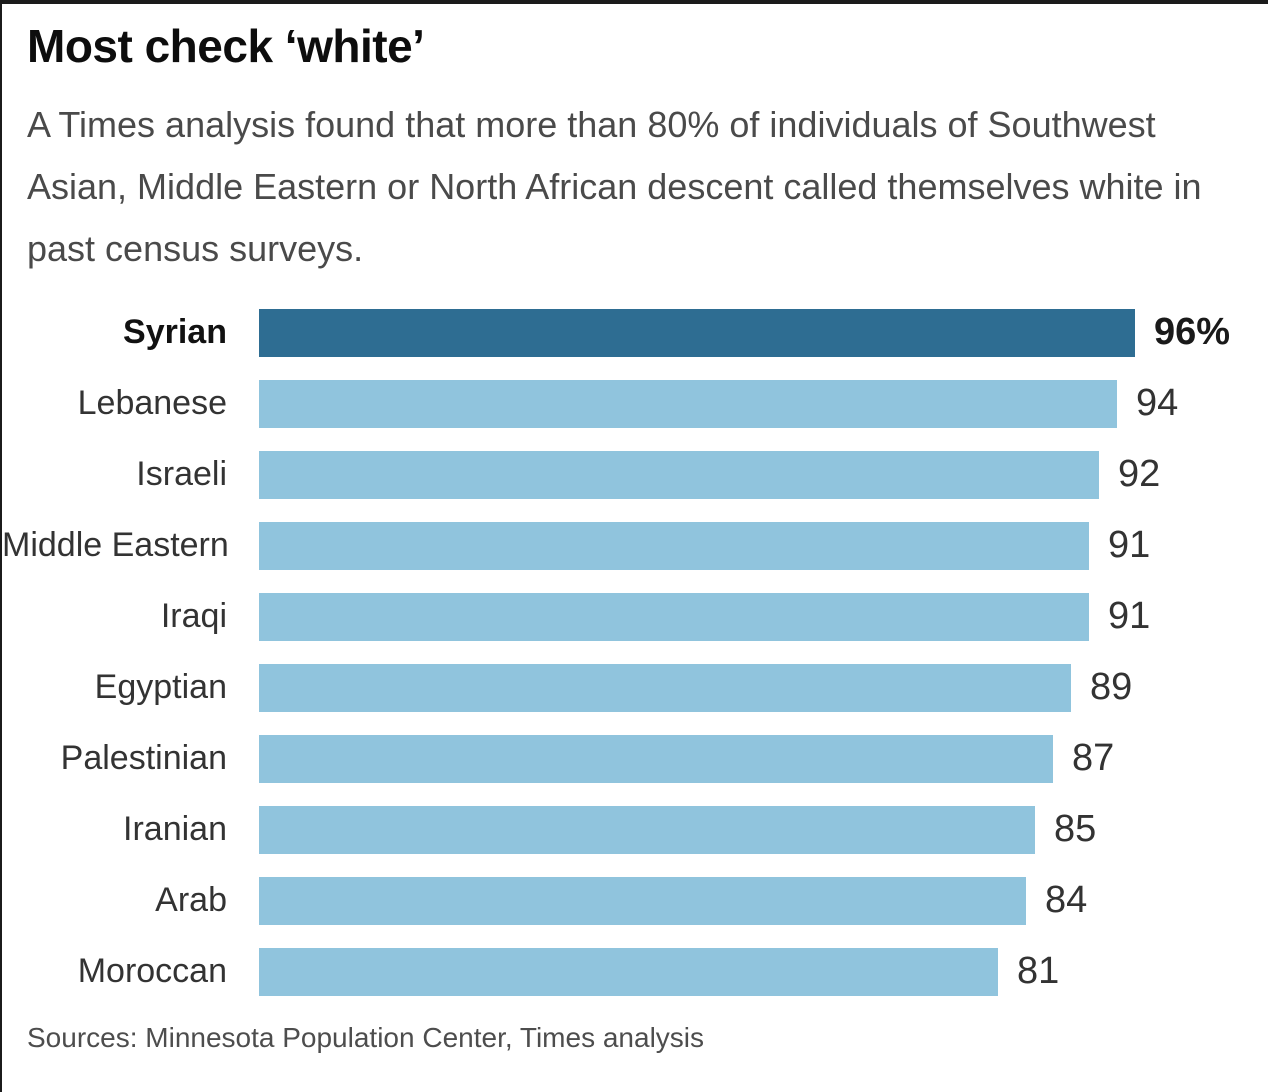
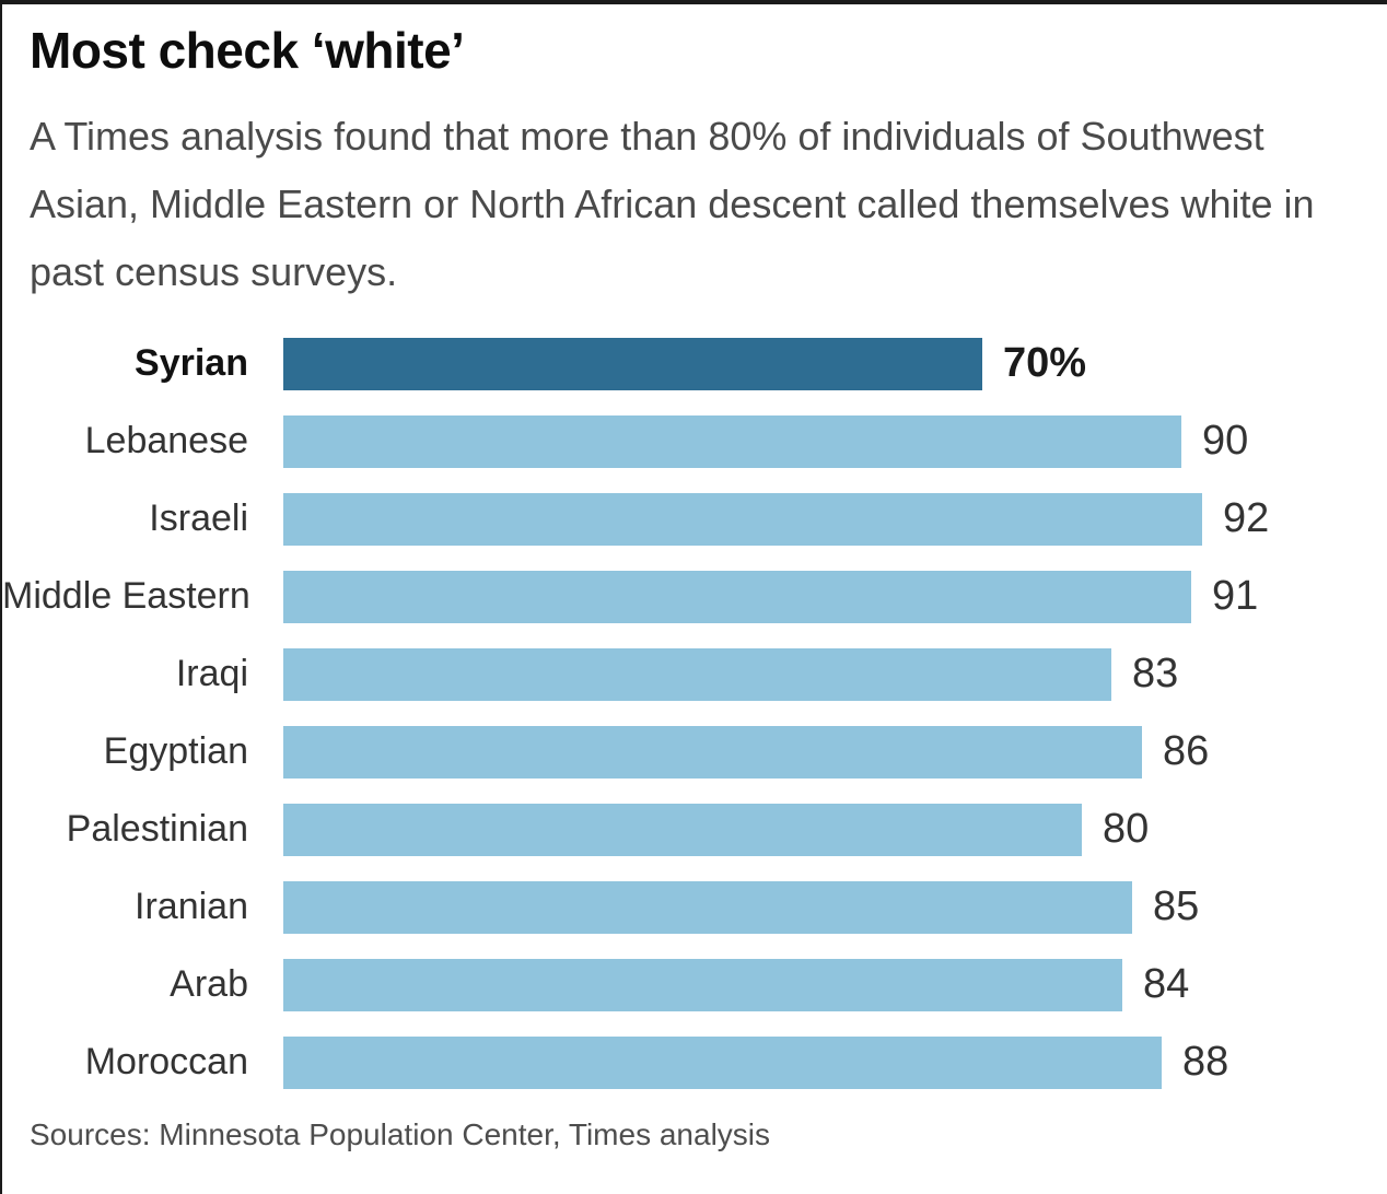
Syrian: 96% -> 70%
Lebanese: 94 -> 90
Iraqi: 91 -> 83
Egyptian: 89 -> 86
Palestinian: 87 -> 80
Moroccan: 81 -> 88
